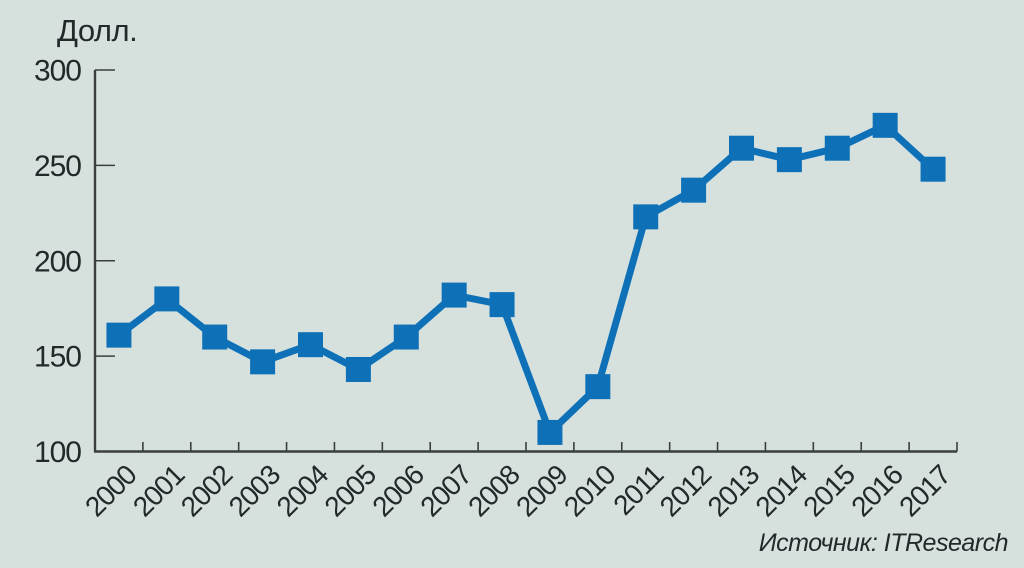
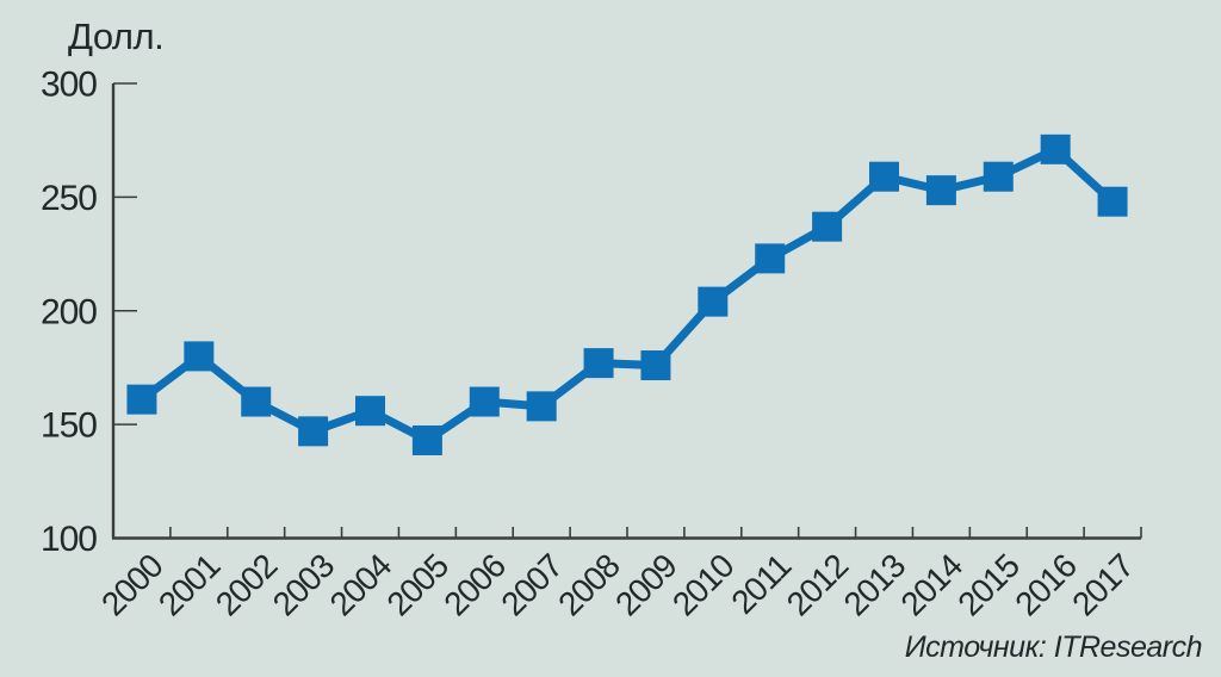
2007: 182 -> 158
2009: 110 -> 176
2010: 134 -> 204
